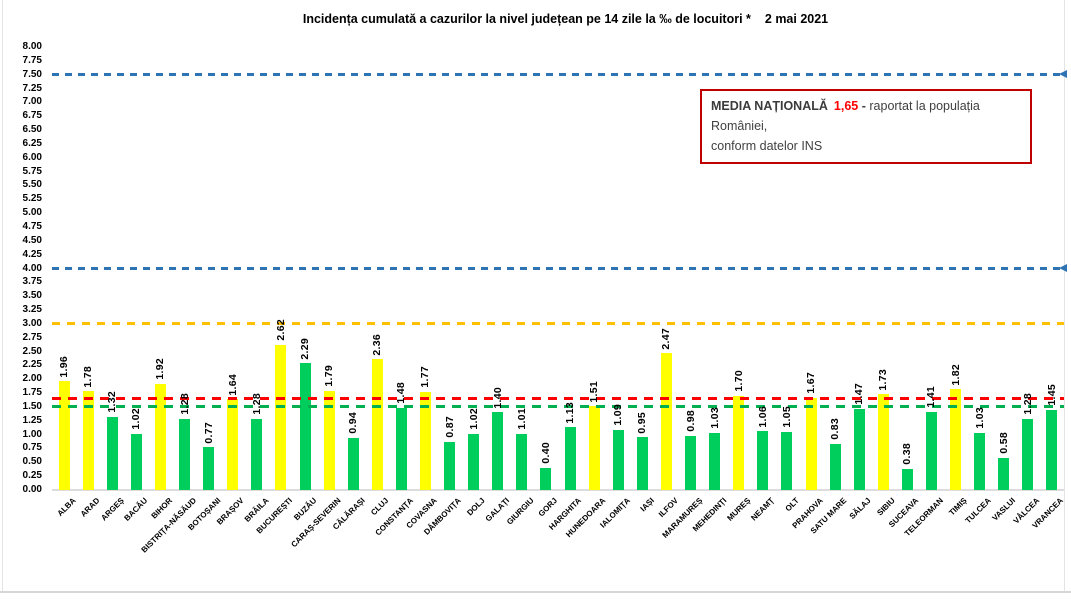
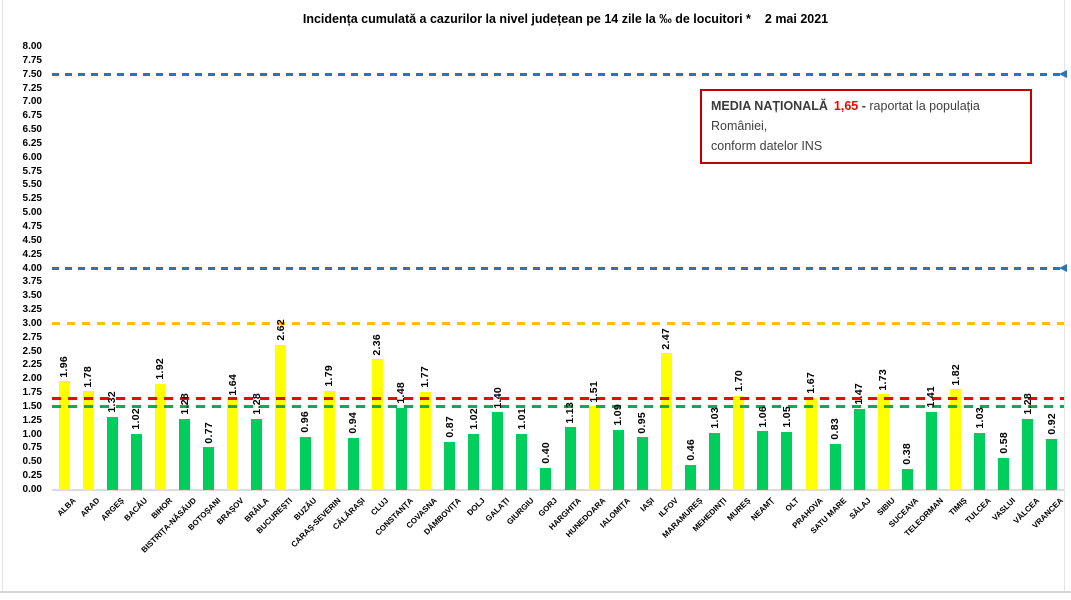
BUZĂU: 2.29 -> 0.96
MARAMUREȘ: 0.98 -> 0.46
VRANCEA: 1.45 -> 0.92
